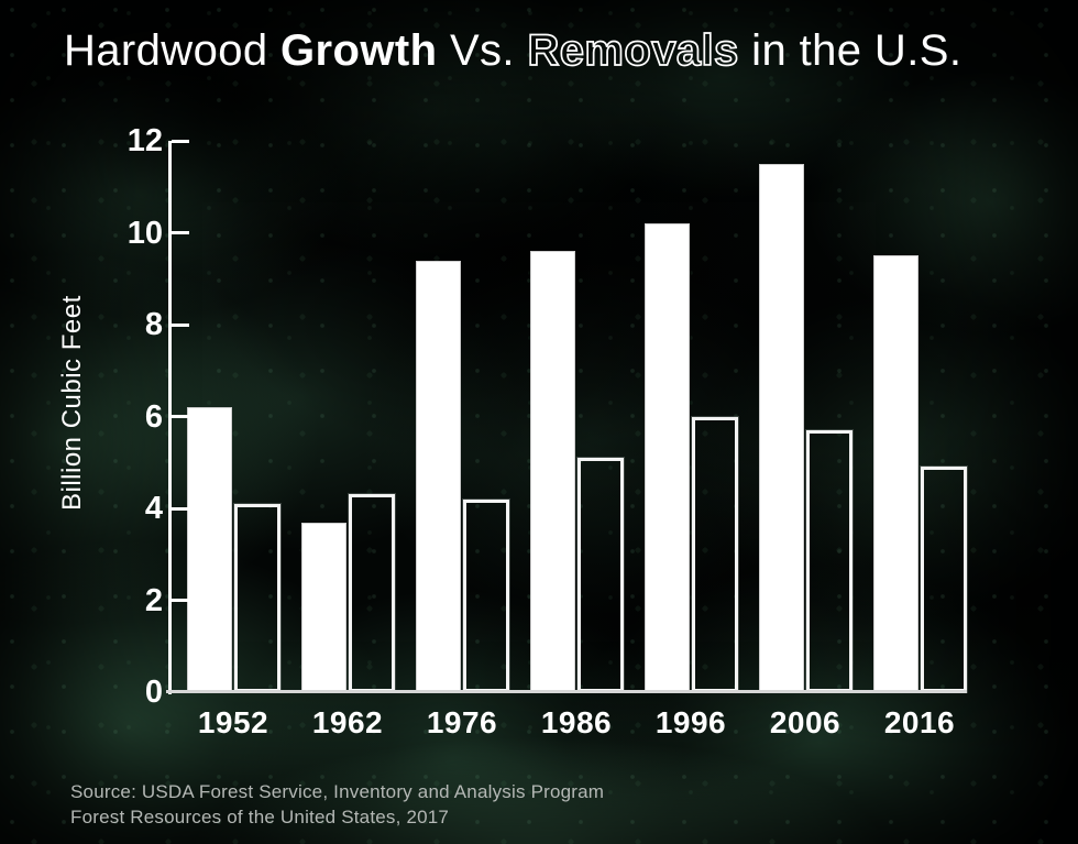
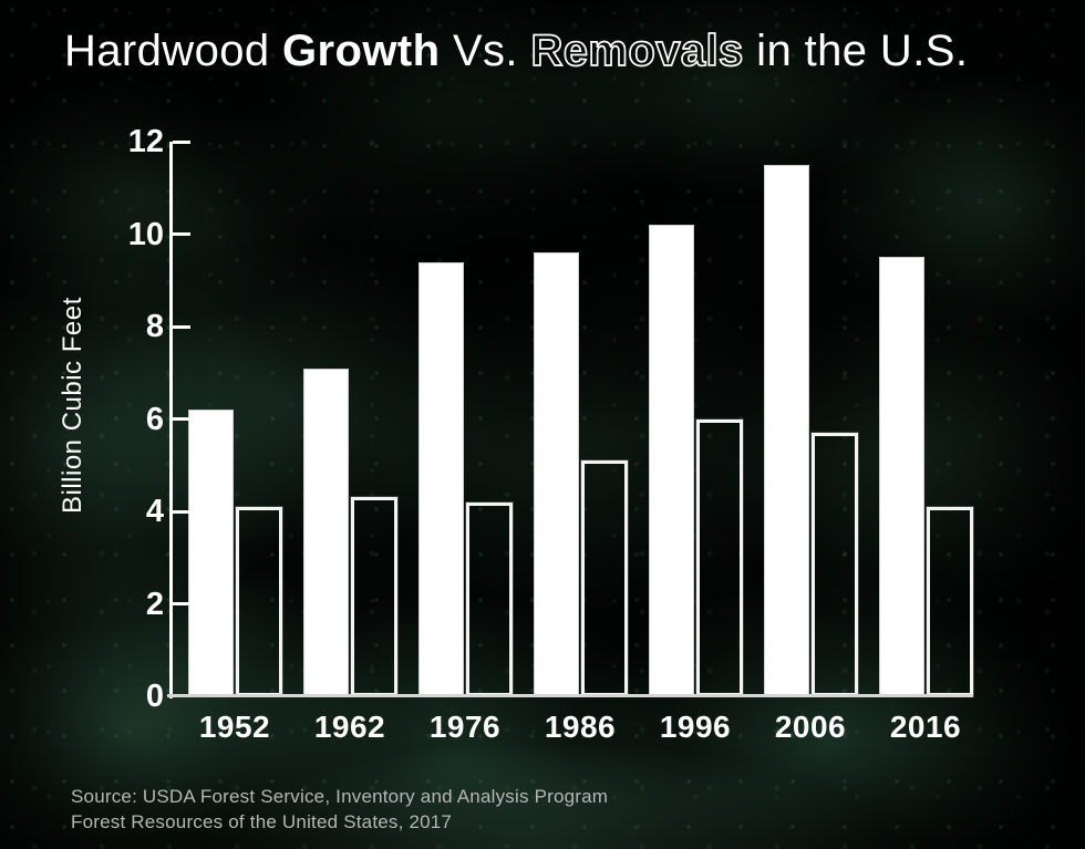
Growth/1962: 3.7 -> 7.1
Removals/2016: 4.9 -> 4.1
